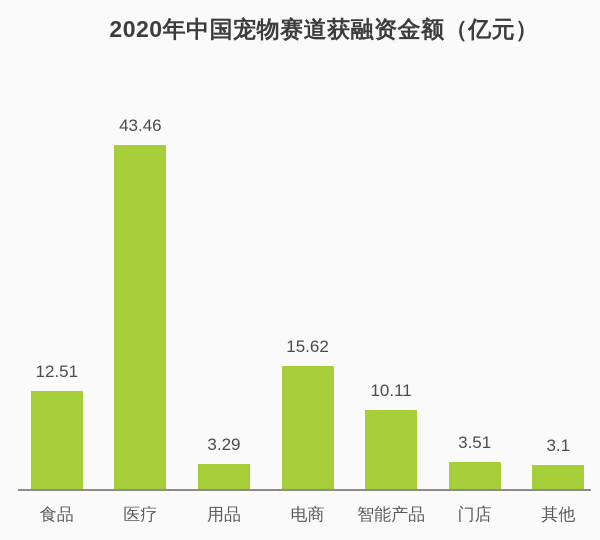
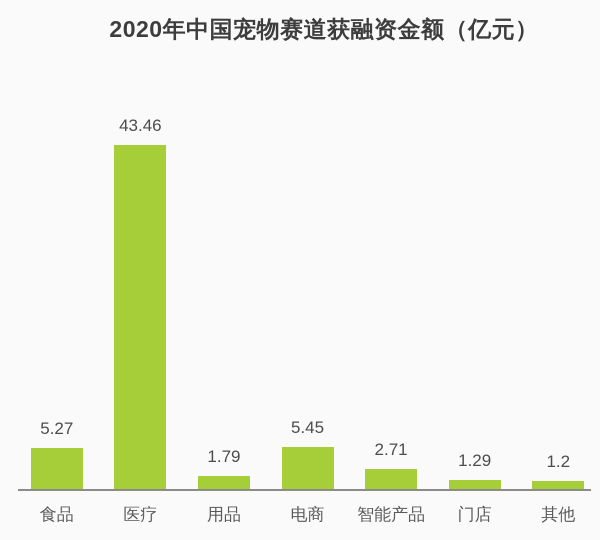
食品: 12.51 -> 5.27
用品: 3.29 -> 1.79
电商: 15.62 -> 5.45
智能产品: 10.11 -> 2.71
门店: 3.51 -> 1.29
其他: 3.1 -> 1.2
